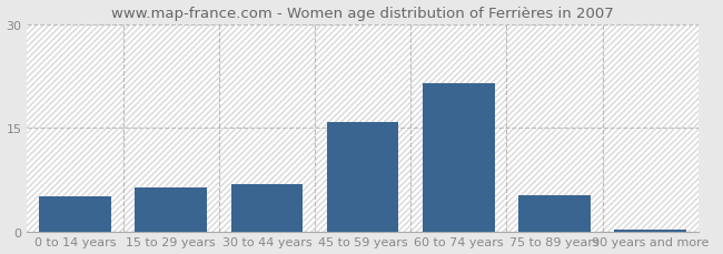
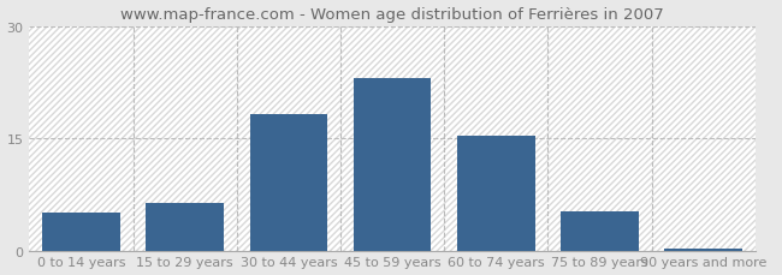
30 to 44 years: 6.8 -> 18.2
45 to 59 years: 15.8 -> 23.0
60 to 74 years: 21.5 -> 15.4
